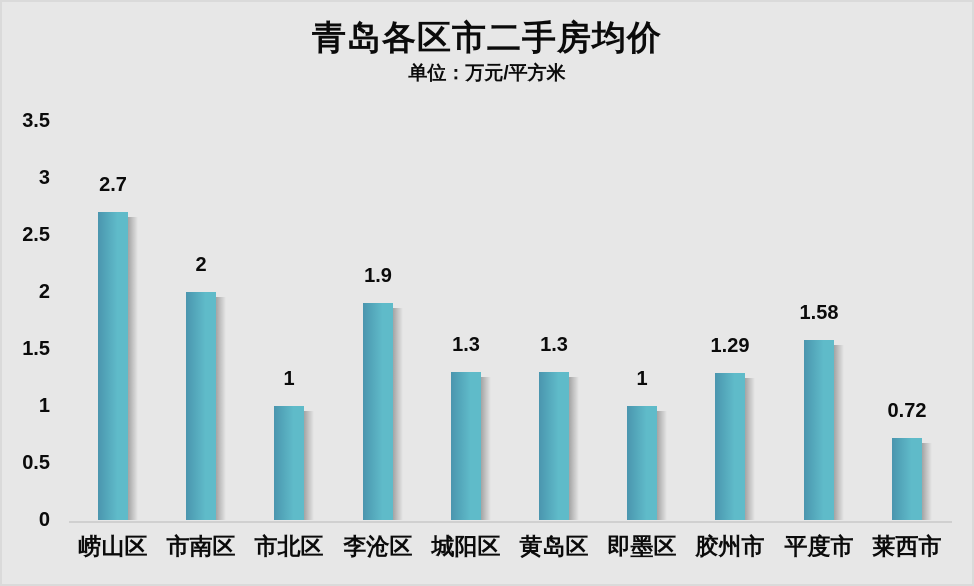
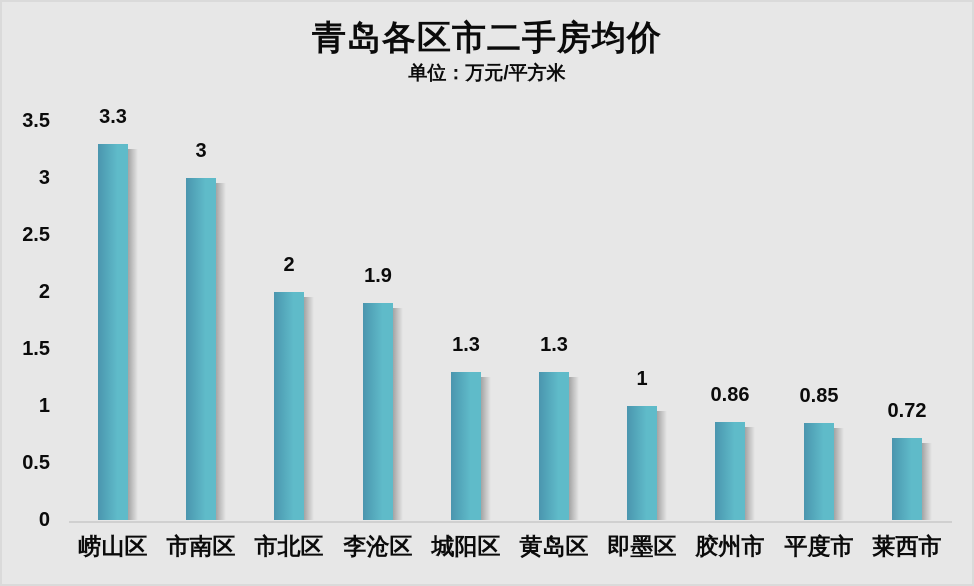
崂山区: 2.7 -> 3.3
市南区: 2 -> 3
市北区: 1 -> 2
胶州市: 1.29 -> 0.86
平度市: 1.58 -> 0.85
